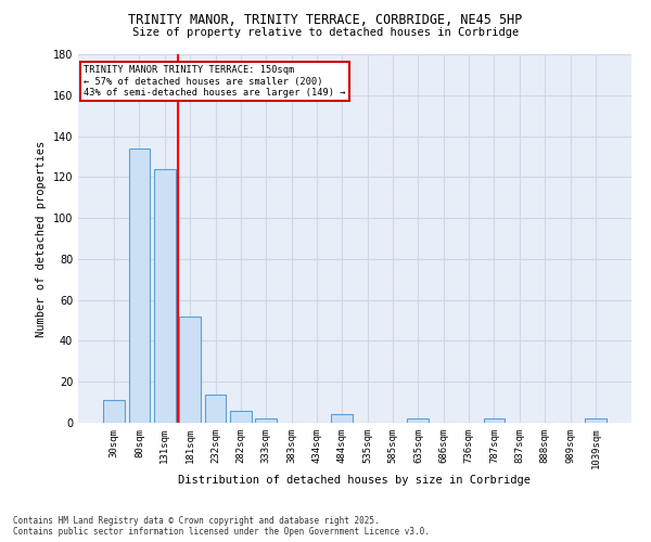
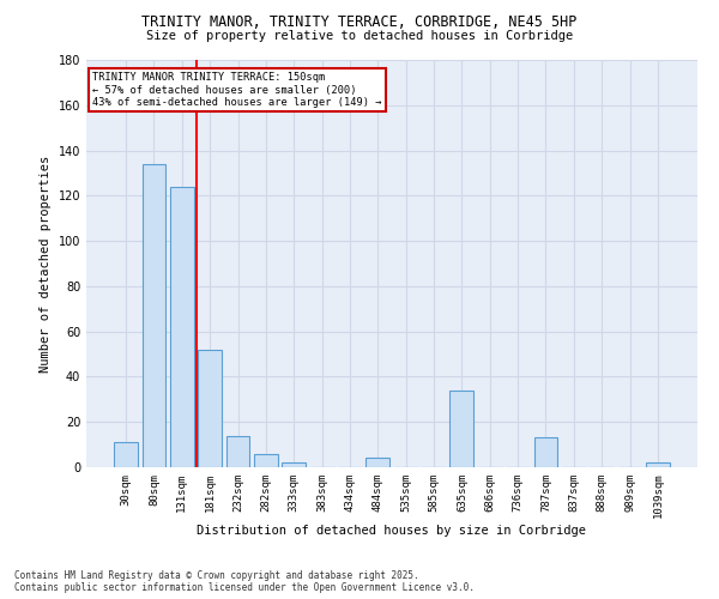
635sqm: 2 -> 34
787sqm: 2 -> 13
